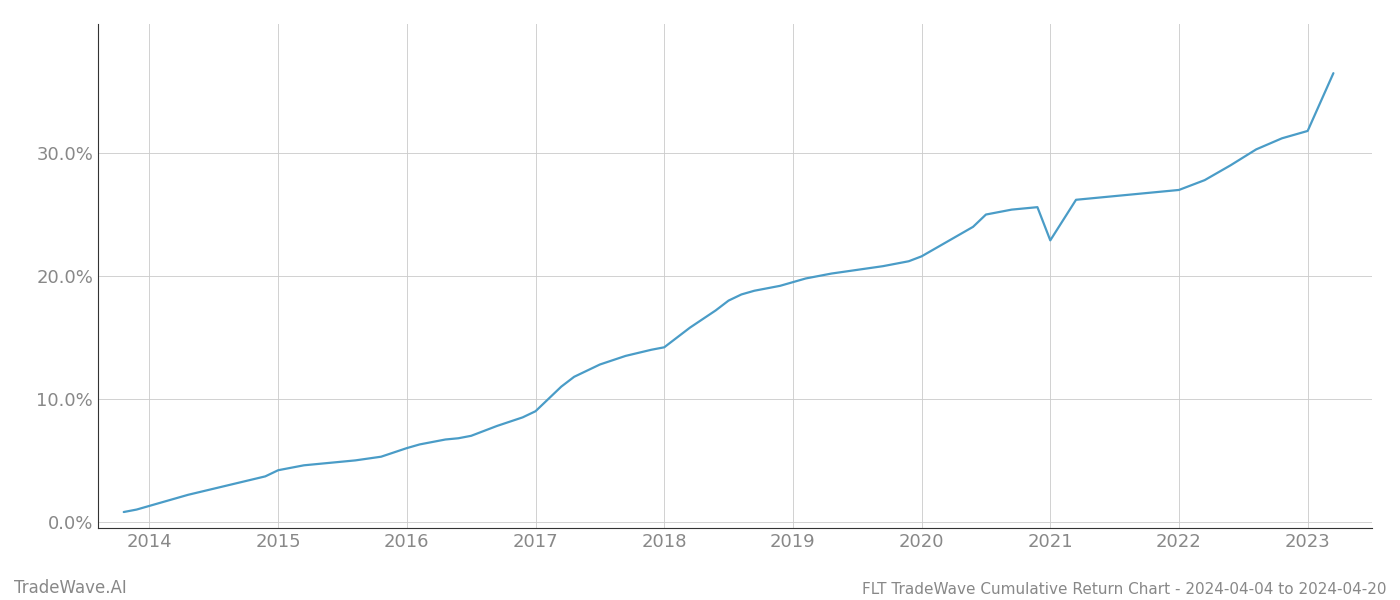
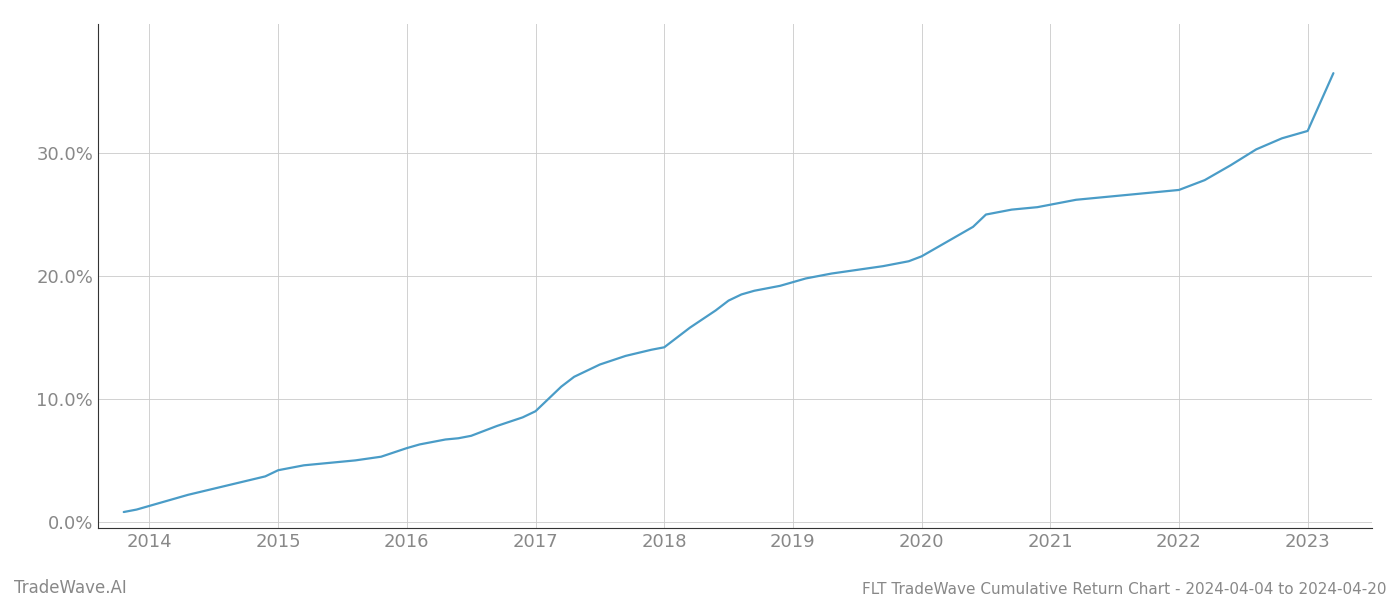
2021: 22.9% -> 25.8%
